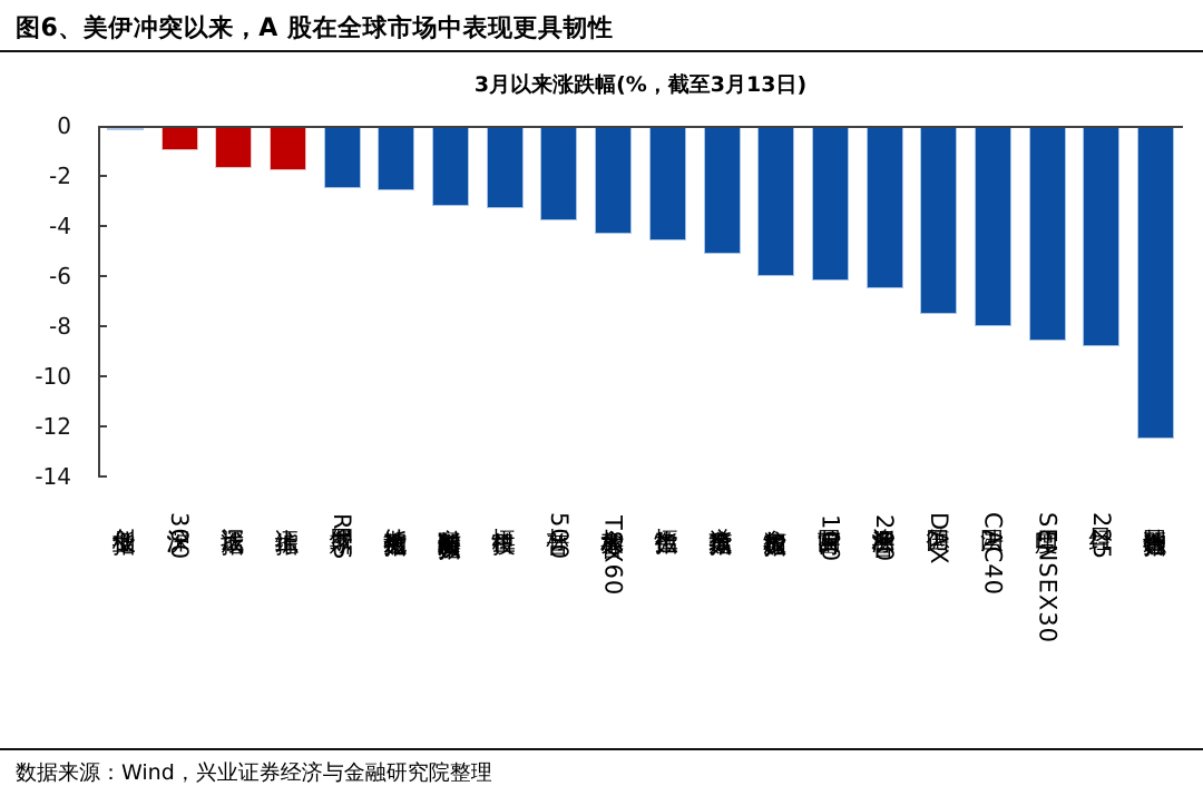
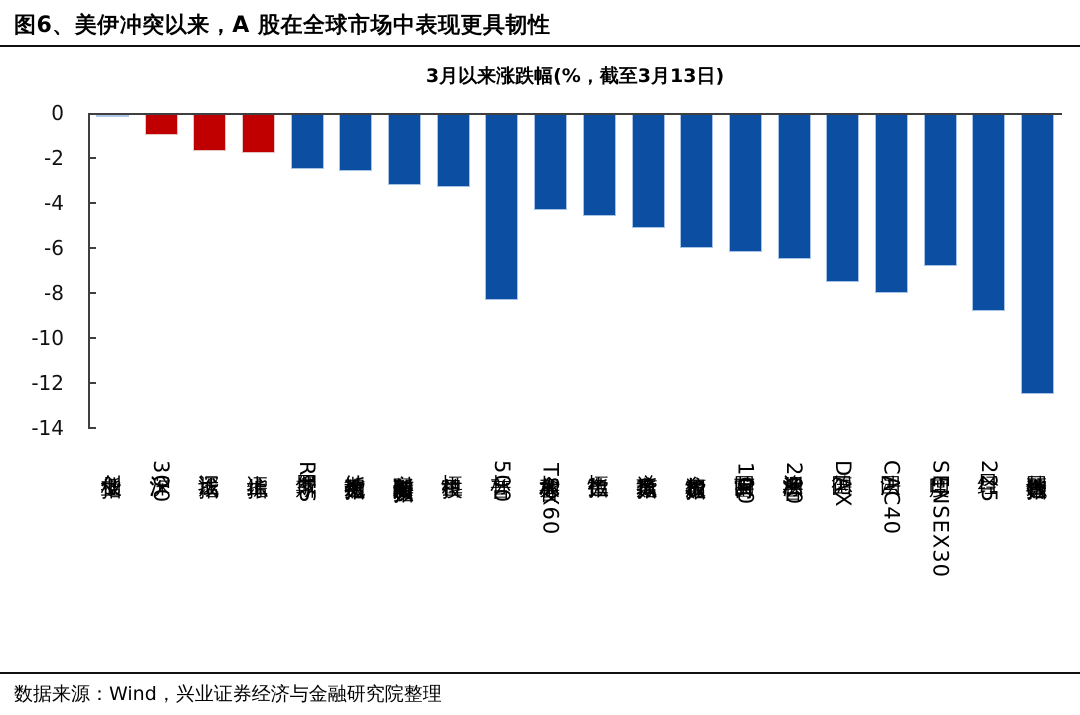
标普500: -3.7 -> -8.2
印度SENSEX30: -8.5 -> -6.7
